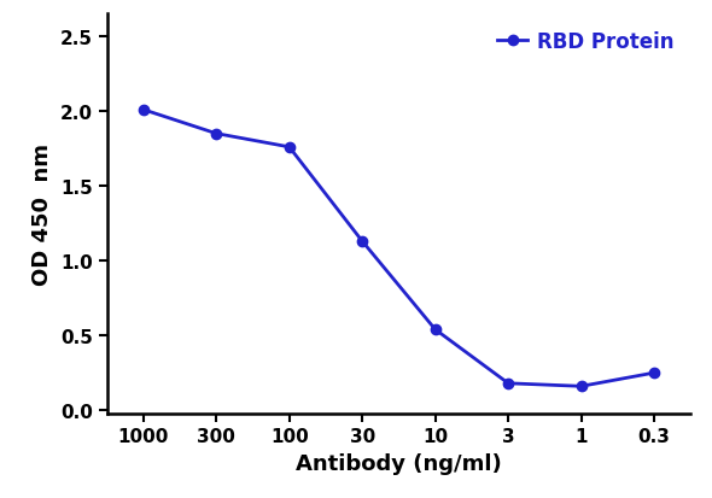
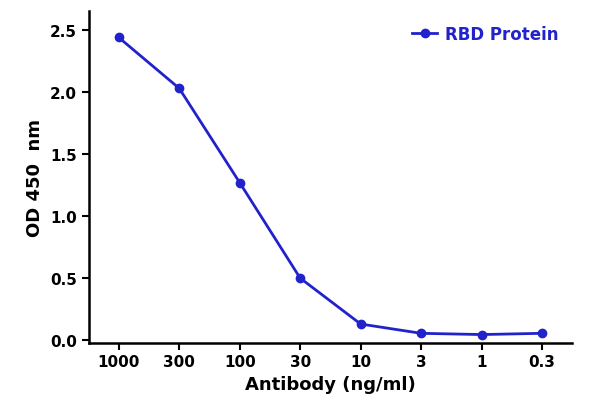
1000: 2.01 -> 2.44
300: 1.85 -> 2.03
100: 1.76 -> 1.27
30: 1.13 -> 0.50
10: 0.54 -> 0.13
3: 0.18 -> 0.06
1: 0.16 -> 0.04
0.3: 0.25 -> 0.06
